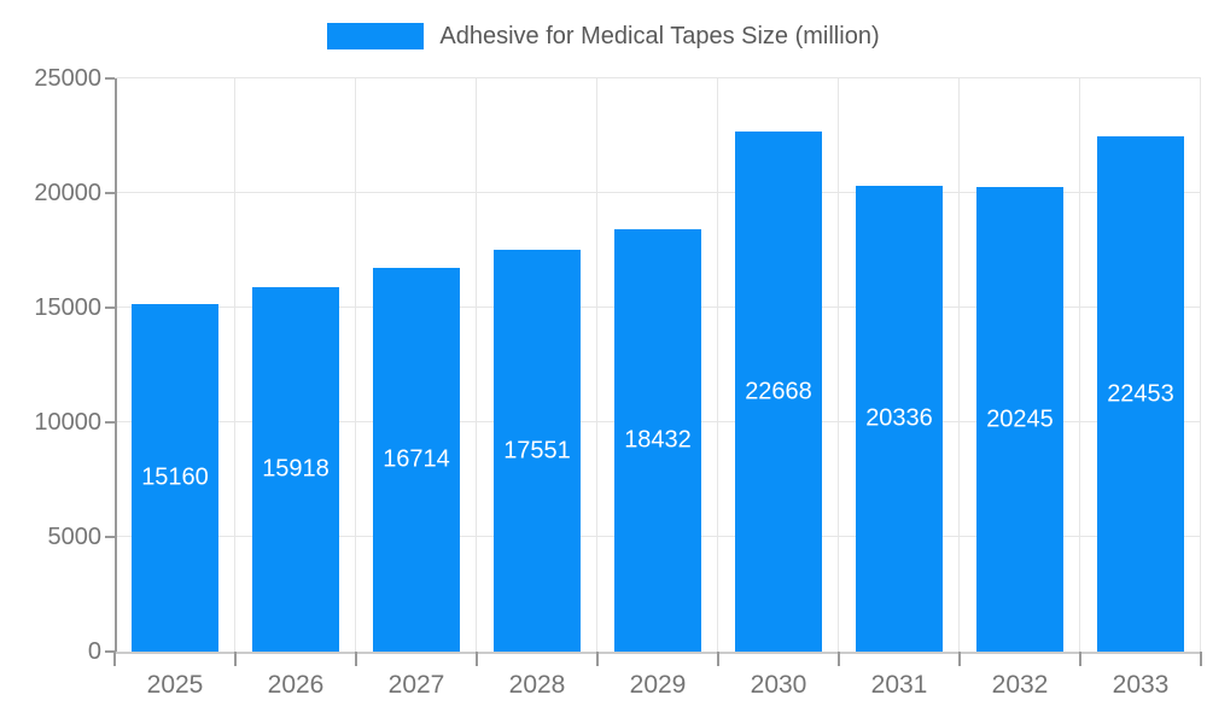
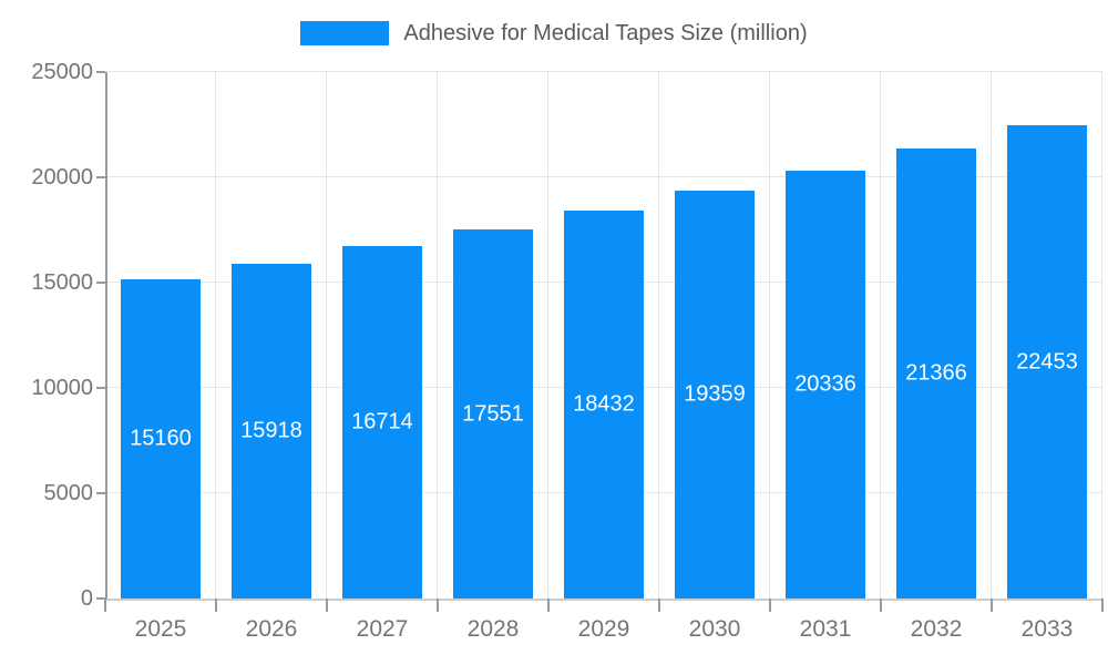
2030: 22668 -> 19359
2032: 20245 -> 21366
